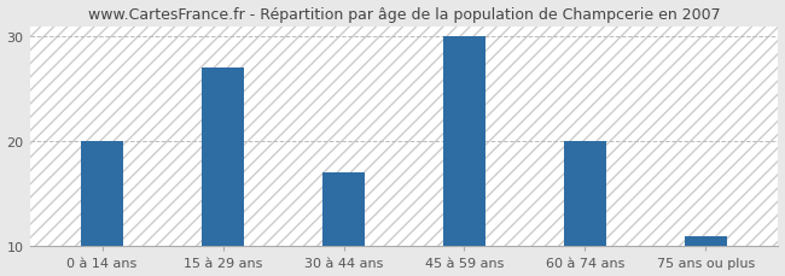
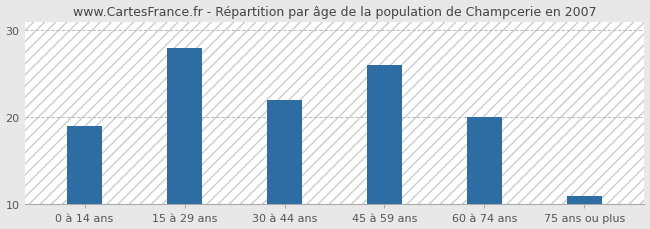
0 à 14 ans: 20 -> 19
15 à 29 ans: 27 -> 28
30 à 44 ans: 17 -> 22
45 à 59 ans: 30 -> 26
